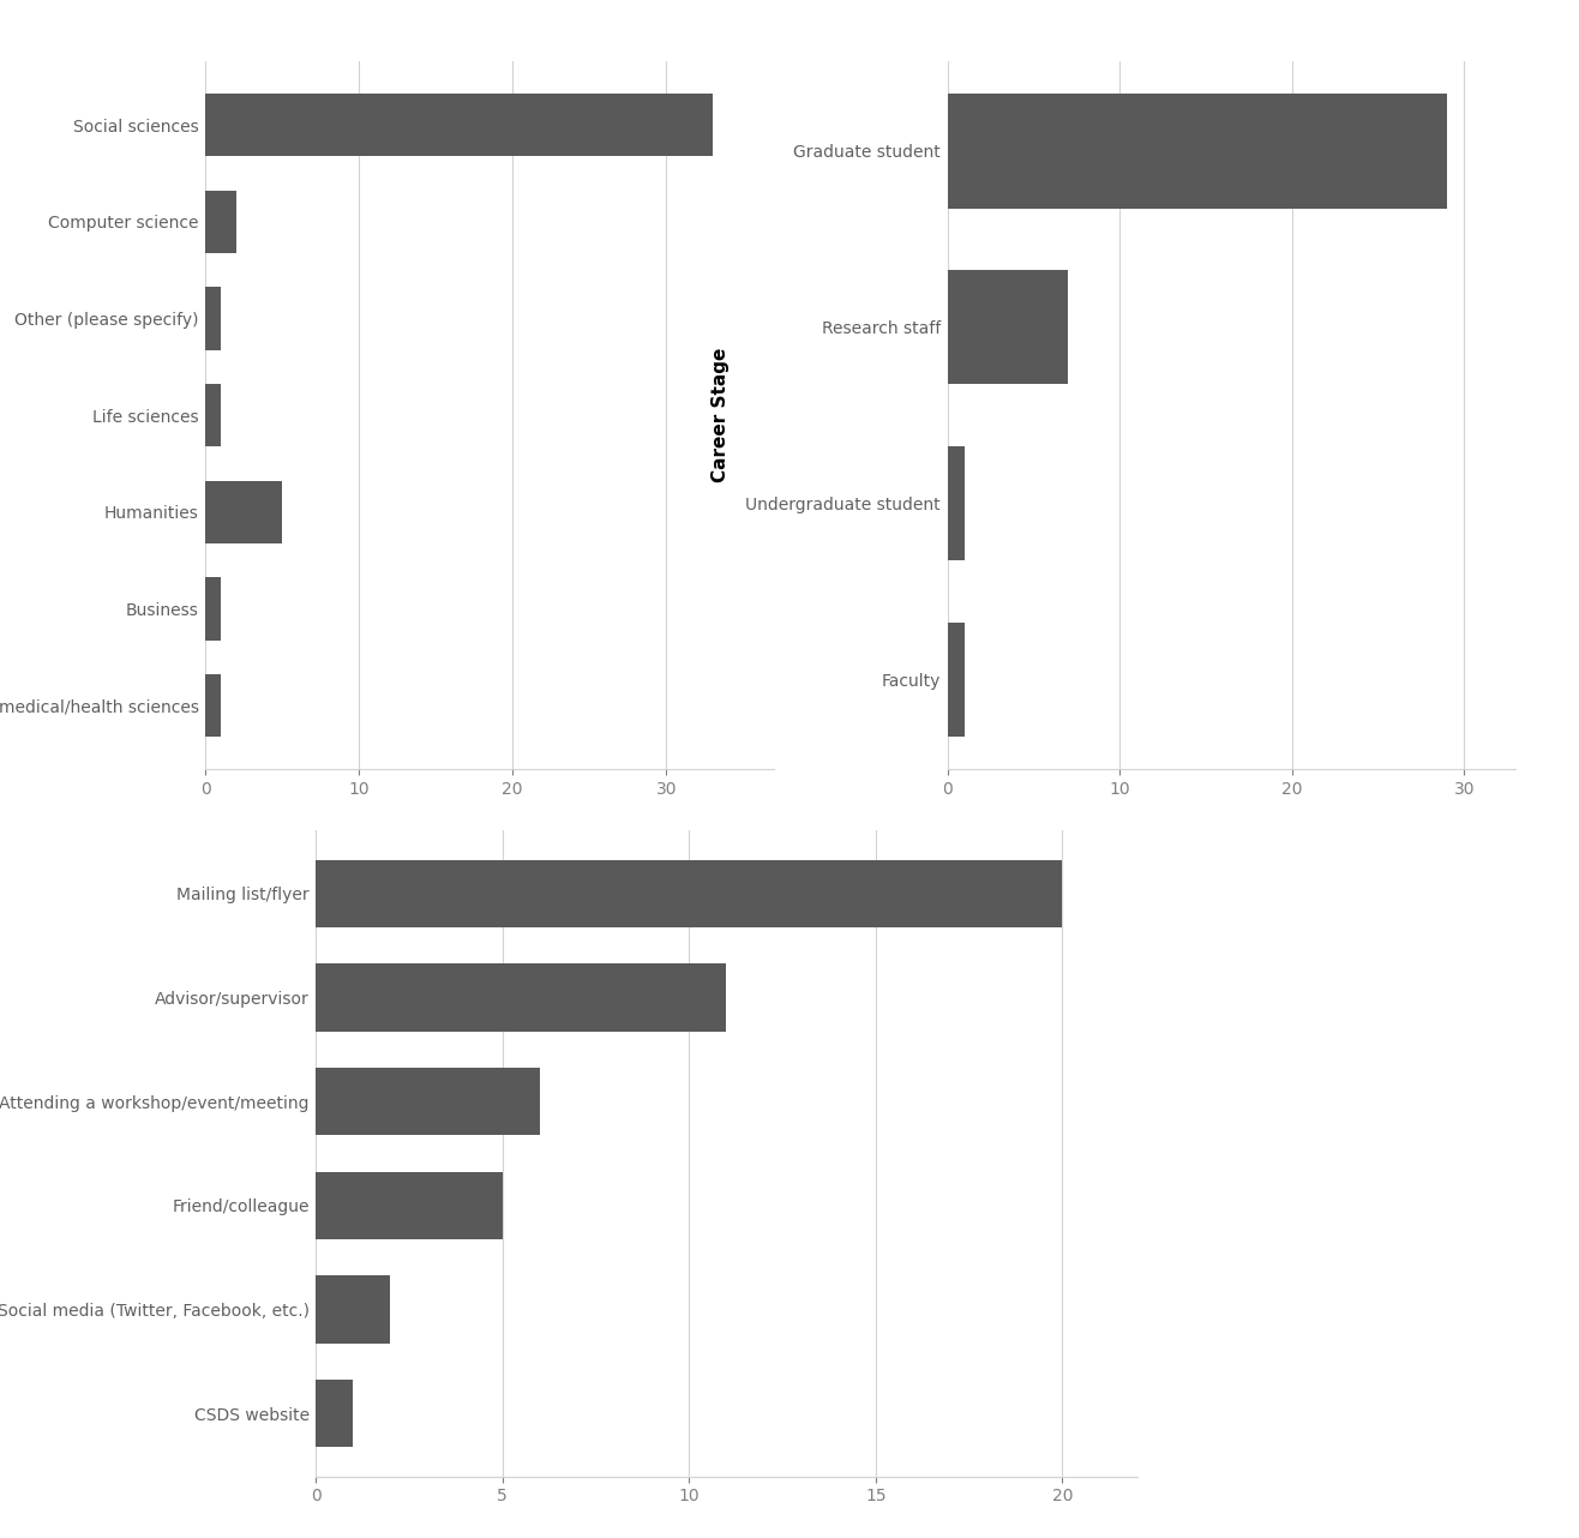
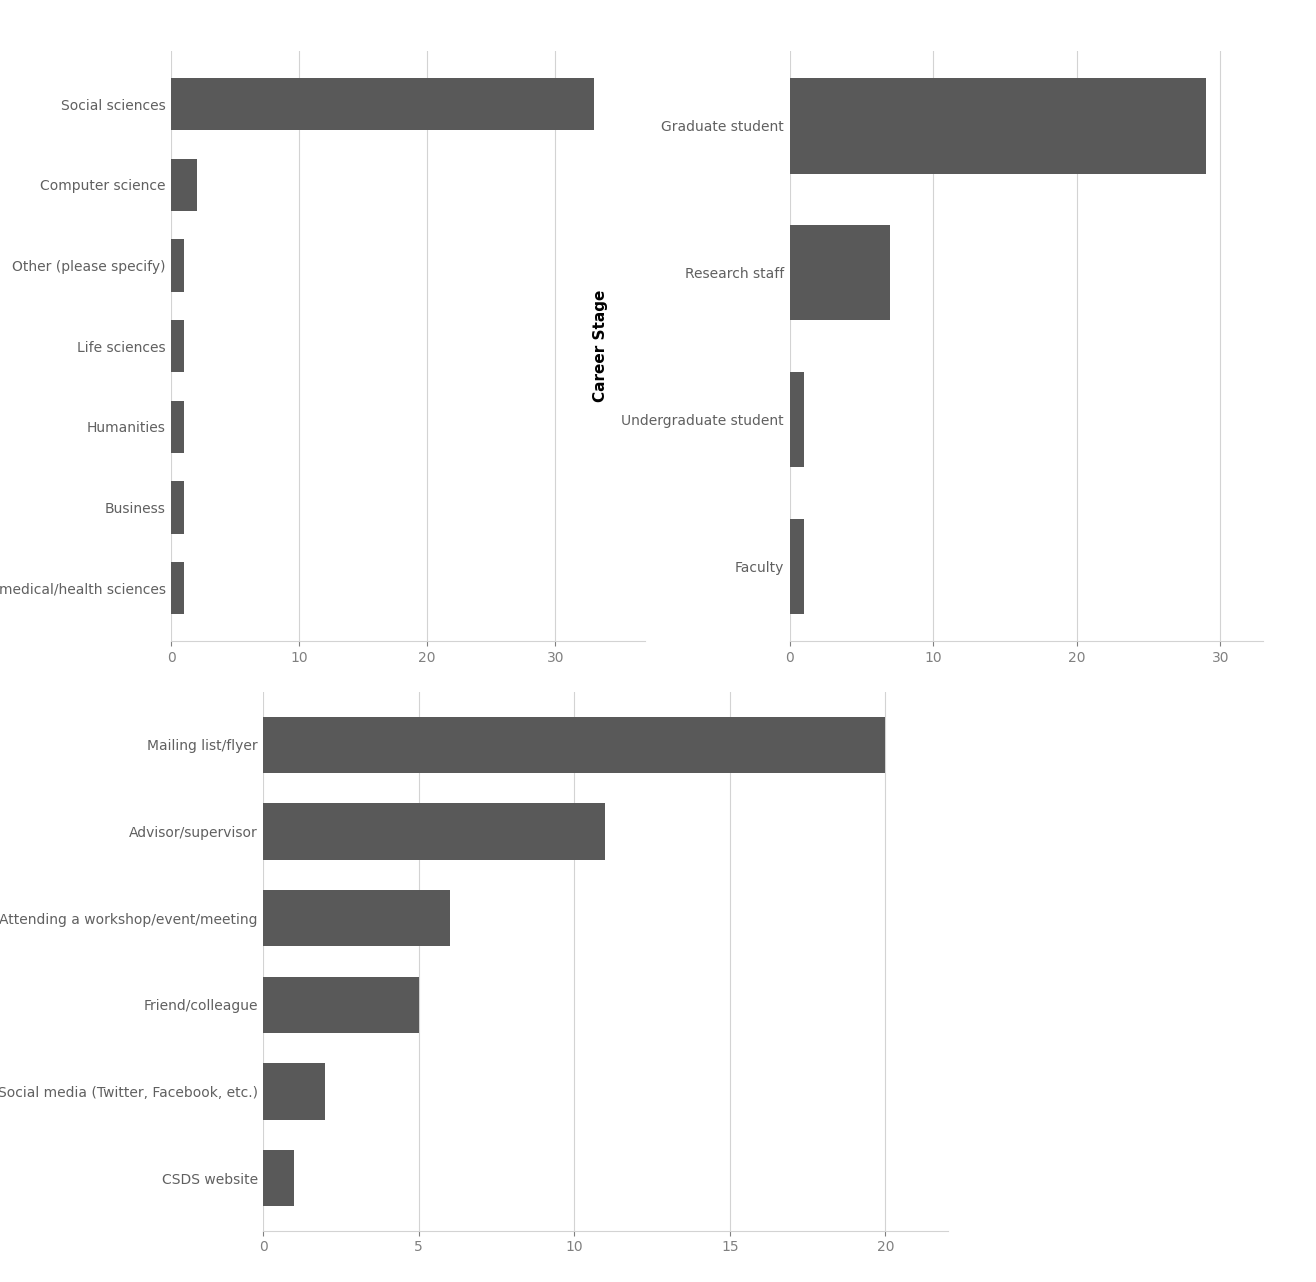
Humanities: 5 -> 1
